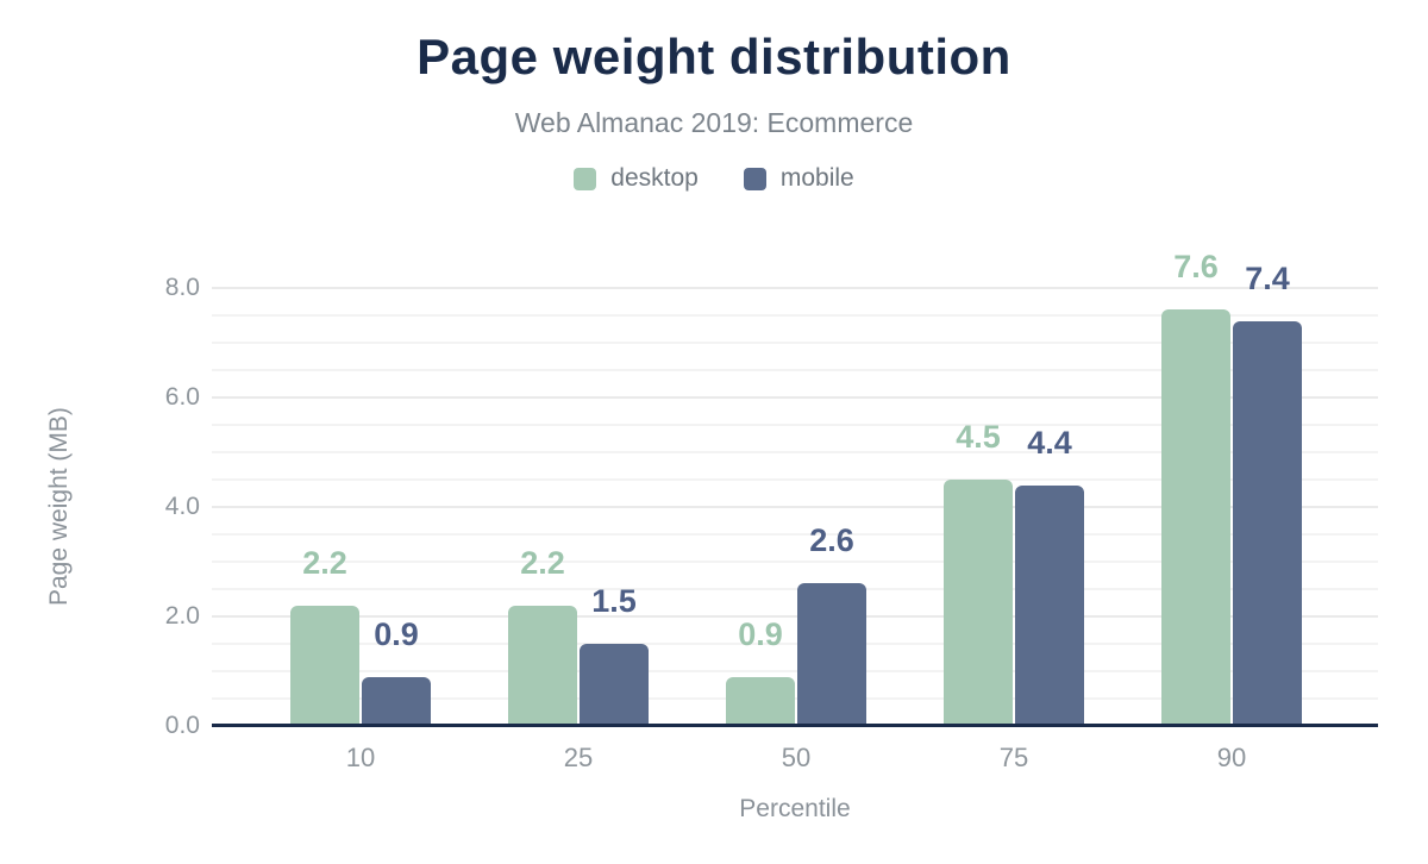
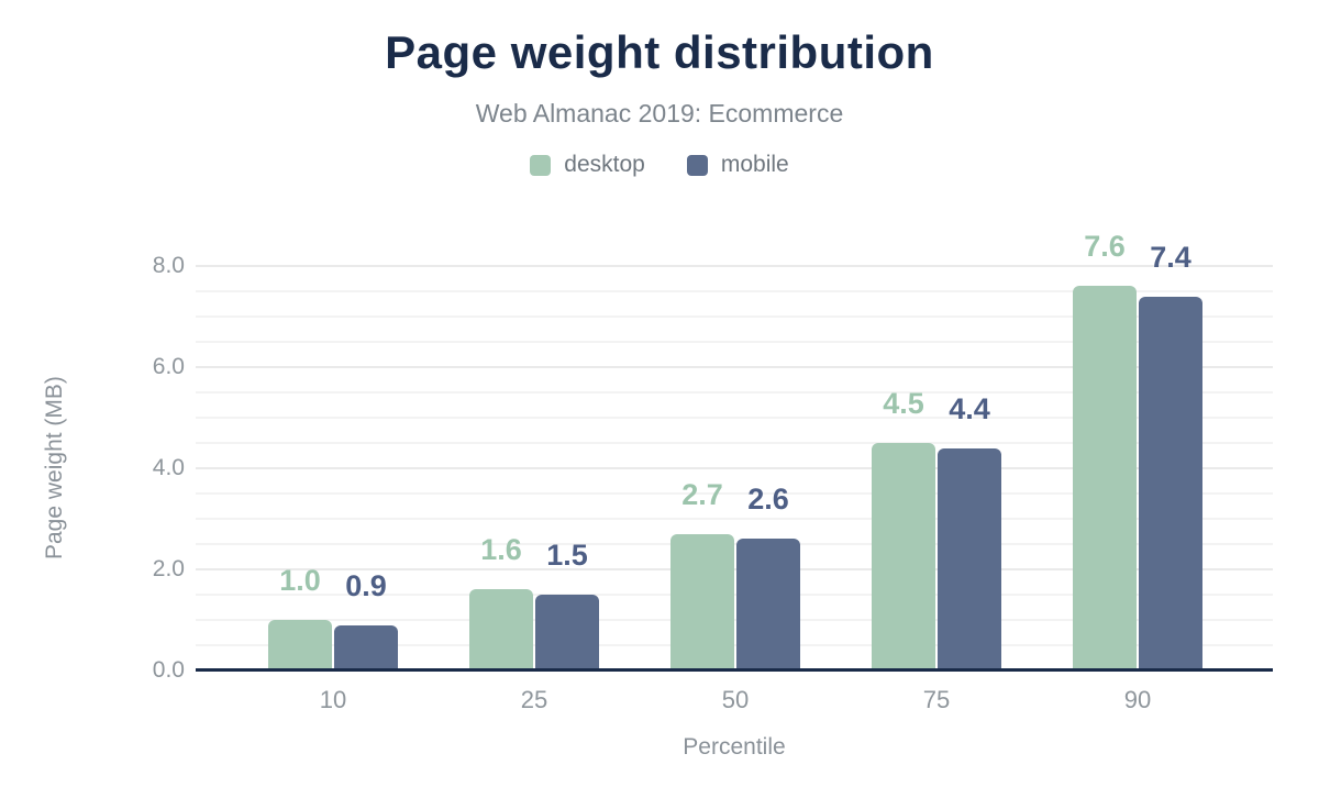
desktop/10: 2.2 -> 1.0
desktop/25: 2.2 -> 1.6
desktop/50: 0.9 -> 2.7
